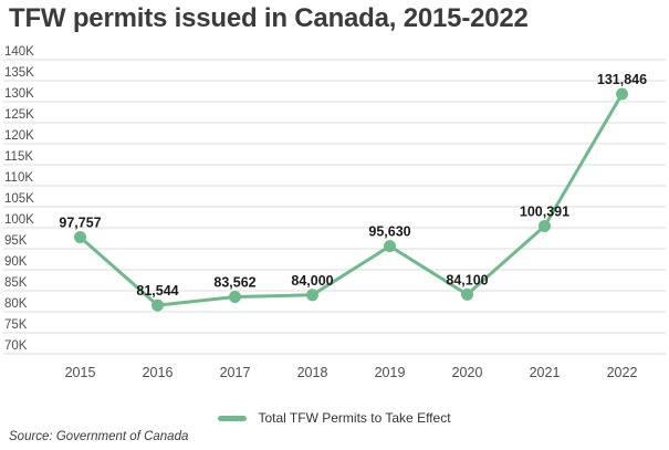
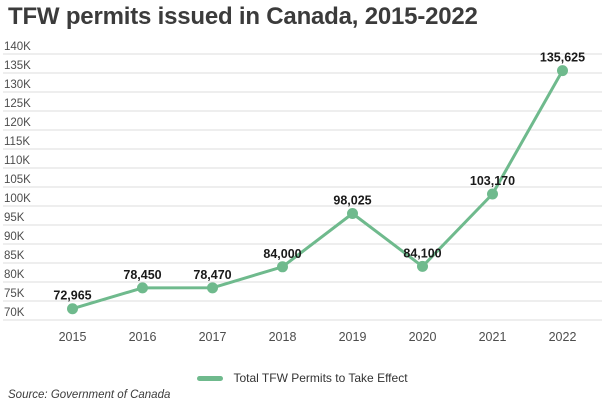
2015: 97,757 -> 72,965
2016: 81,544 -> 78,450
2017: 83,562 -> 78,470
2019: 95,630 -> 98,025
2021: 100,391 -> 103,170
2022: 131,846 -> 135,625
